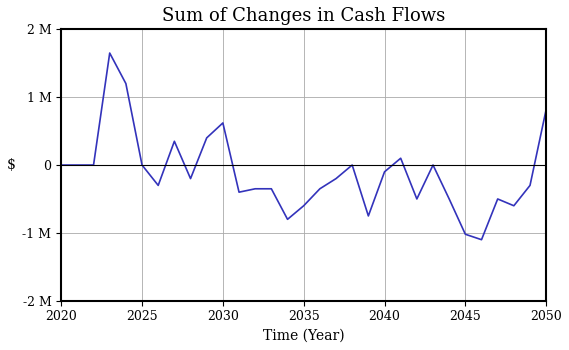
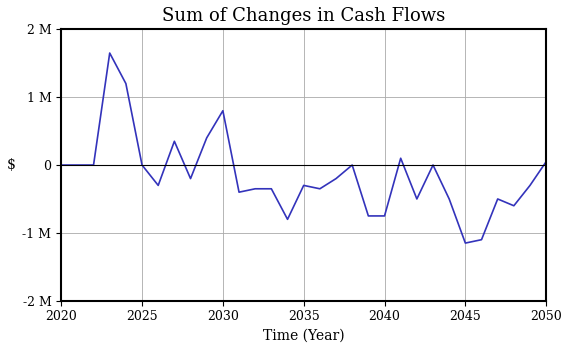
2030: 0.62 M -> 0.80 M
2035: -0.60 M -> -0.30 M
2040: -0.10 M -> -0.75 M
2045: -1.02 M -> -1.15 M
2050: 0.82 M -> 0.05 M
